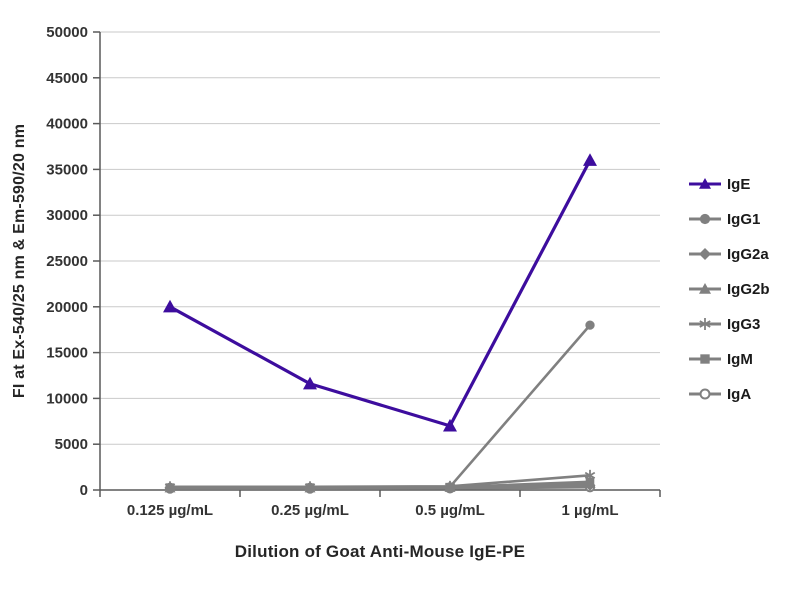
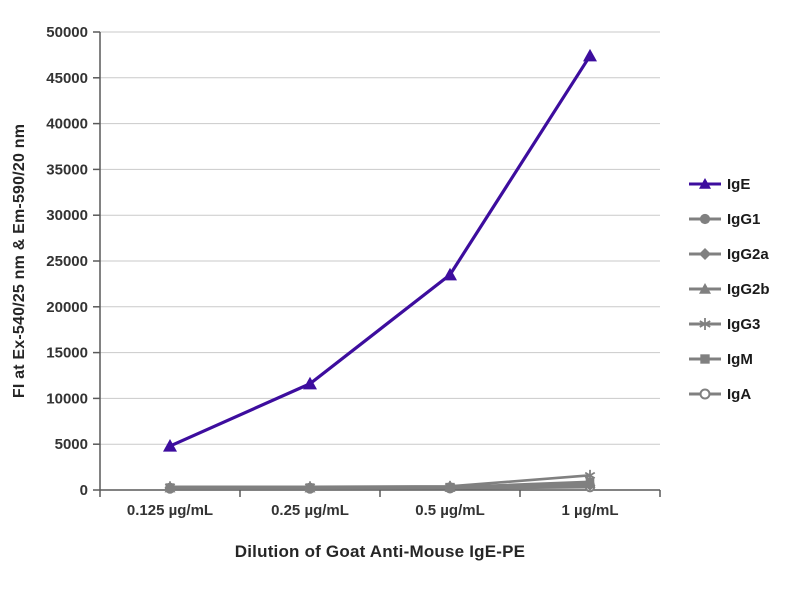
IgE/0.125 µg/mL: 20000 -> 5000
IgE/0.5 µg/mL: 7000 -> 24000
IgE/1 µg/mL: 36000 -> 47000
IgG1/1 µg/mL: 18000 -> 1000
